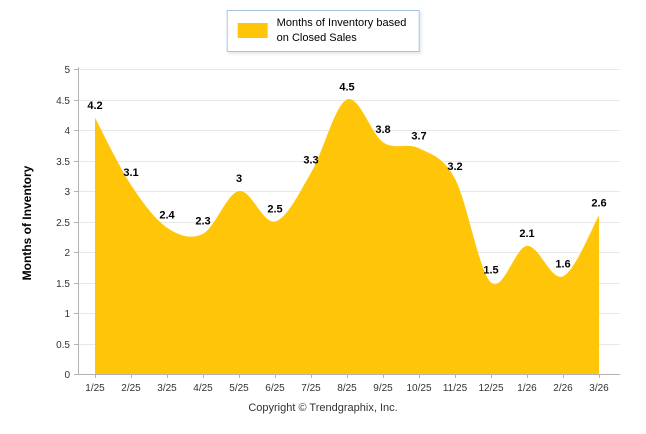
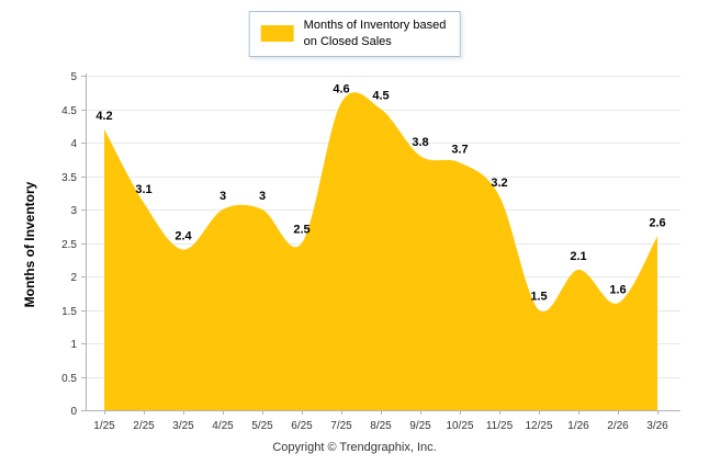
4/25: 2.3 -> 3
7/25: 3.3 -> 4.6
